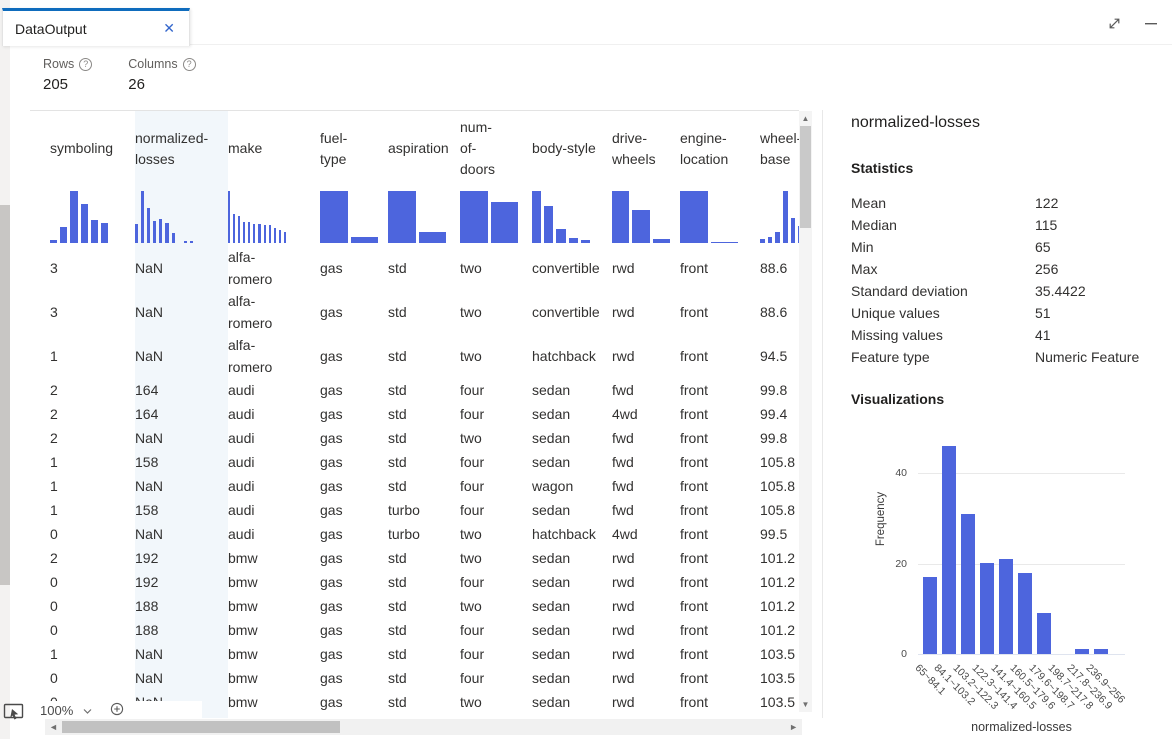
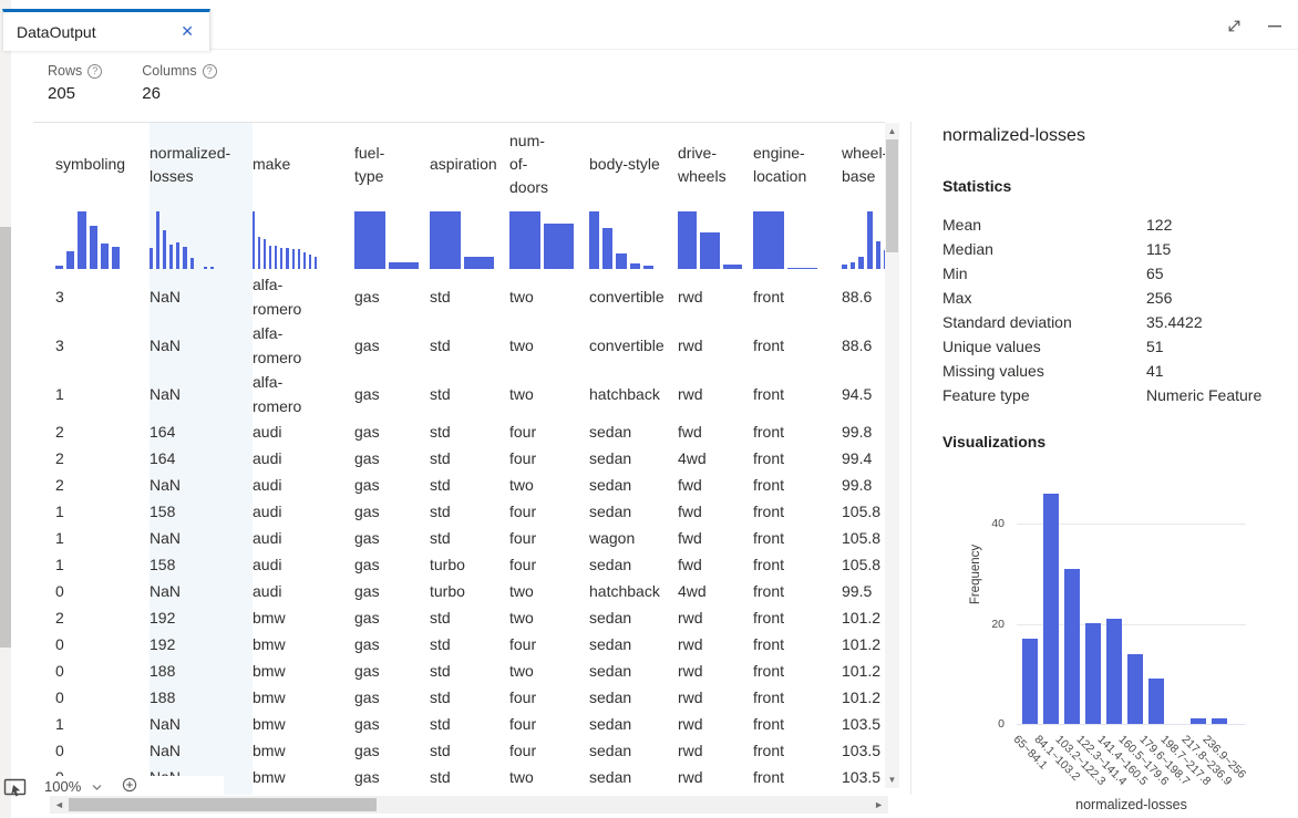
160.5~179.6: 18 -> 14
